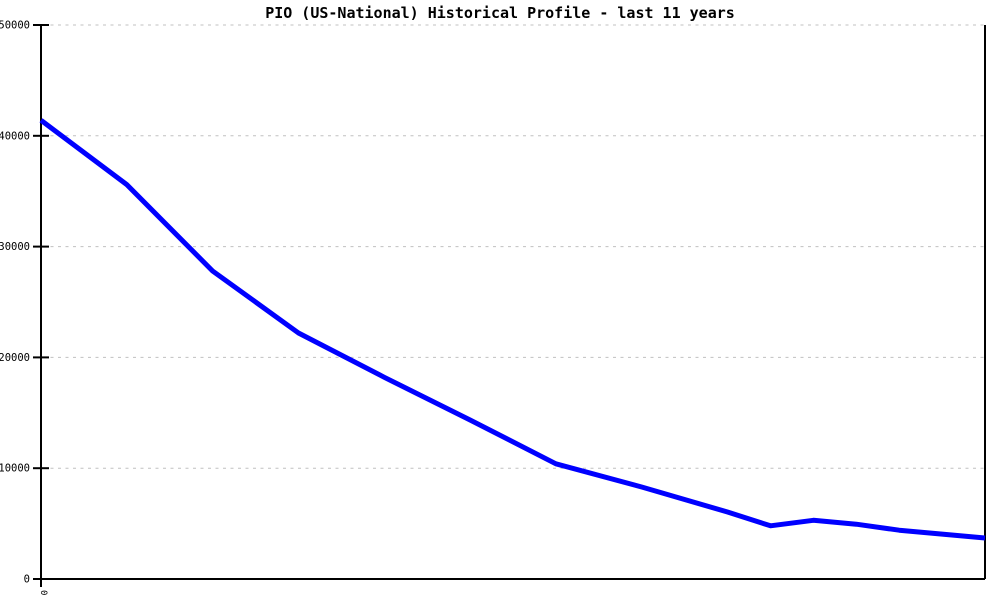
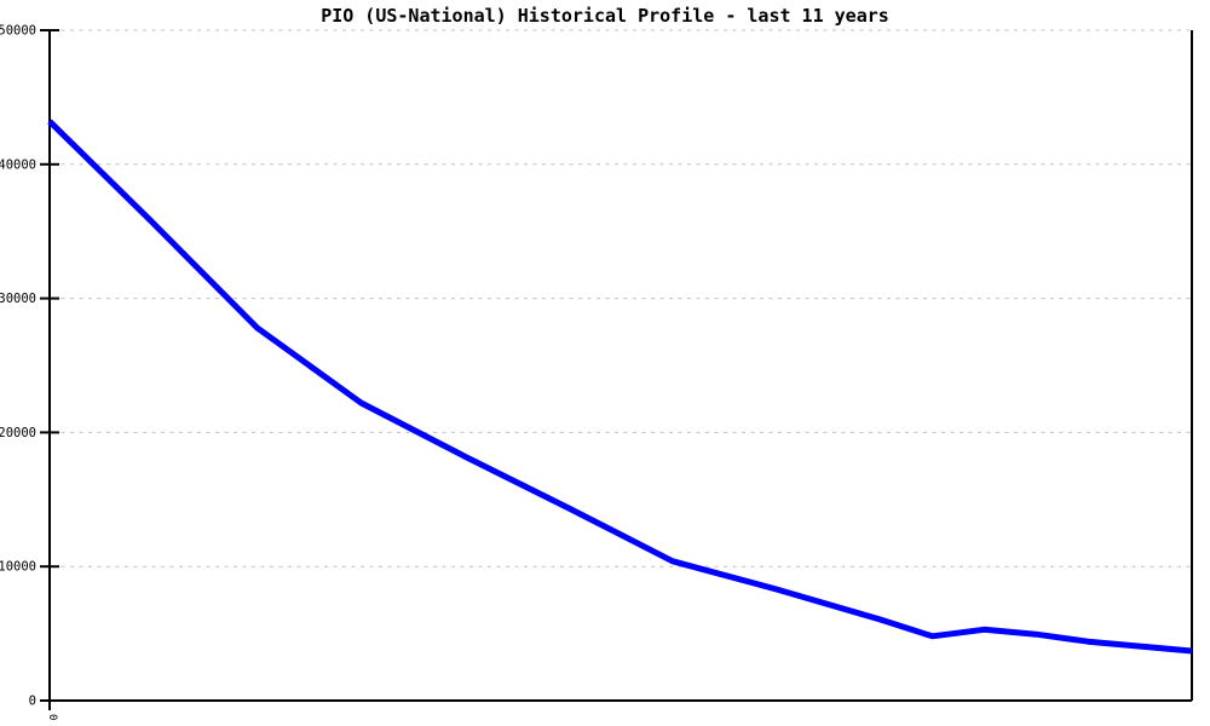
0: 41400 -> 43200
